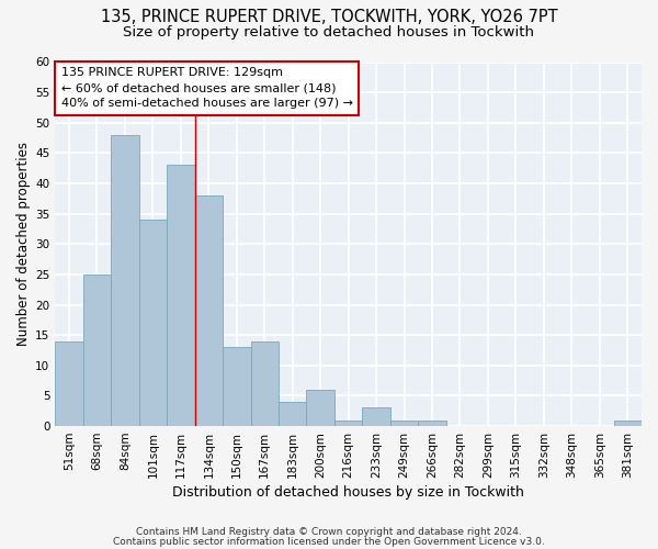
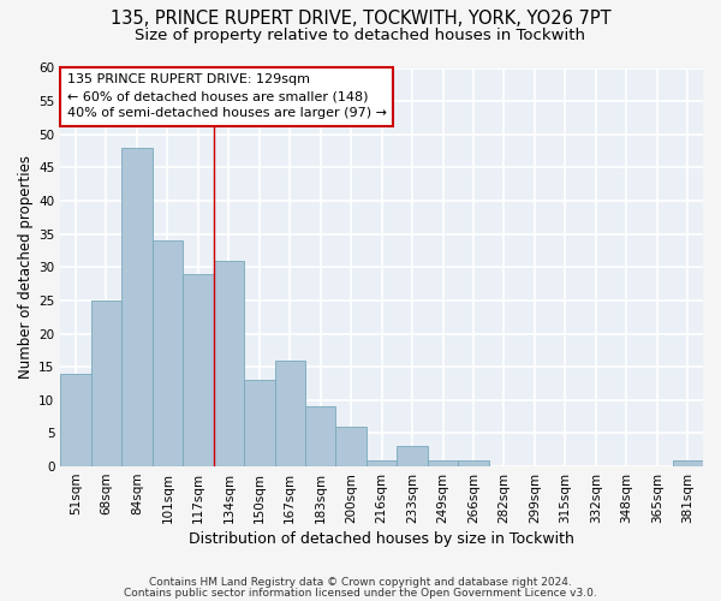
117sqm: 43 -> 29
134sqm: 38 -> 31
167sqm: 14 -> 16
183sqm: 4 -> 9
